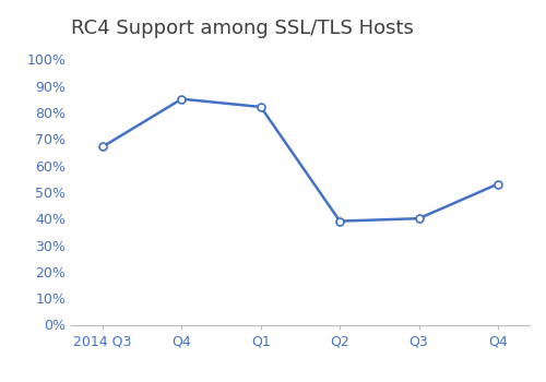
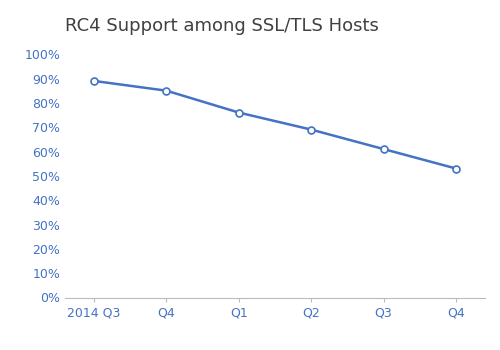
2014 Q3: 67% -> 89%
Q1: 82% -> 76%
Q2: 39% -> 69%
Q3: 40% -> 61%
